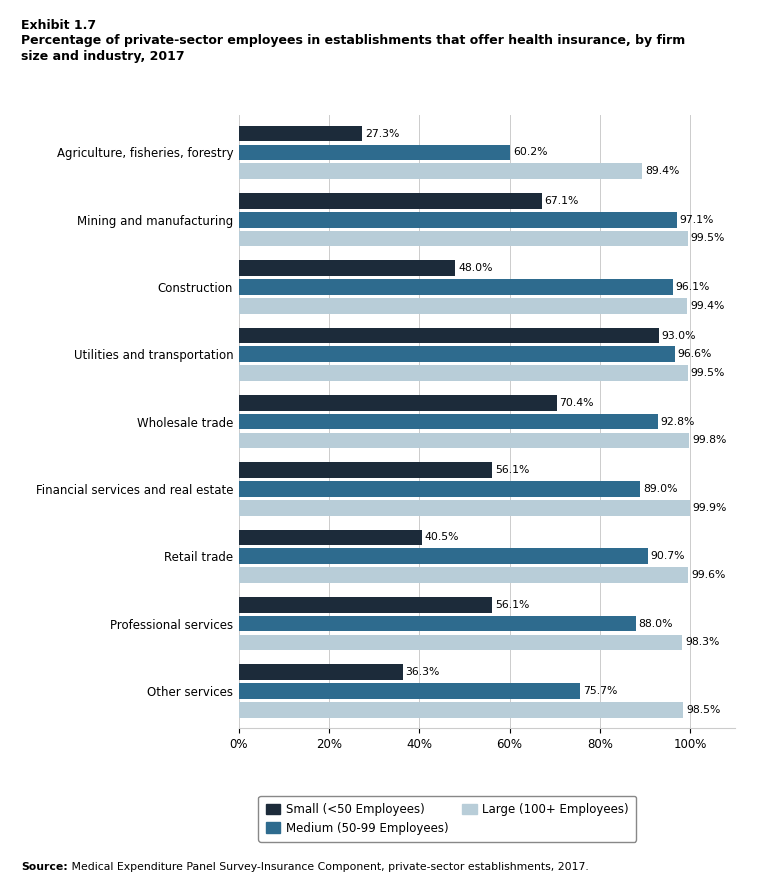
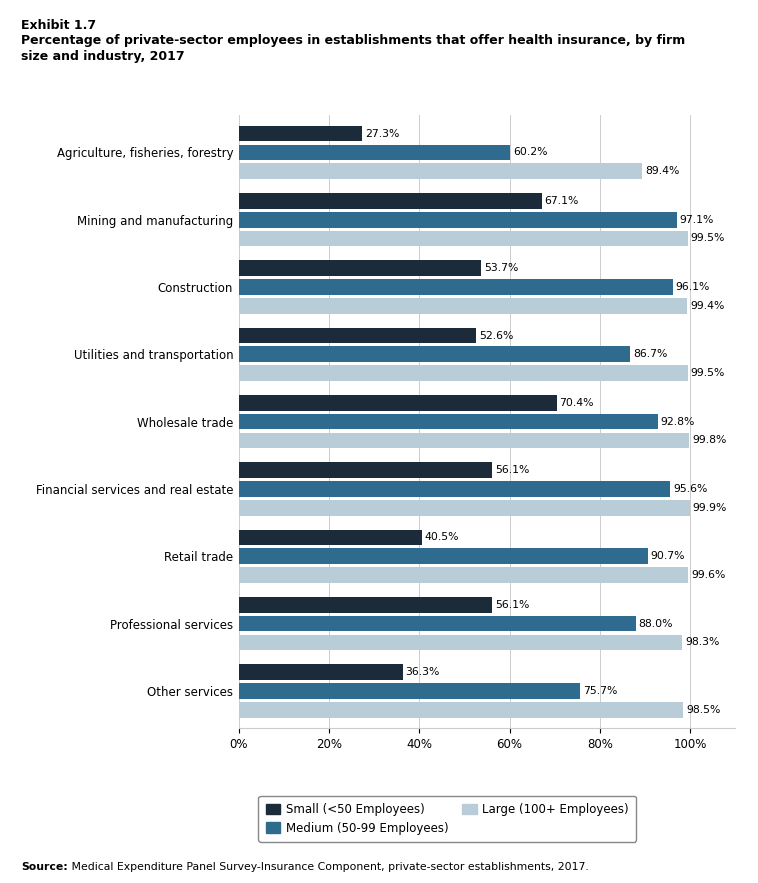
Small (<50 Employees)/Construction: 48.0% -> 53.7%
Small (<50 Employees)/Utilities and transportation: 93.0% -> 52.6%
Medium (50-99 Employees)/Utilities and transportation: 96.6% -> 86.7%
Medium (50-99 Employees)/Financial services and real estate: 89.0% -> 95.6%
